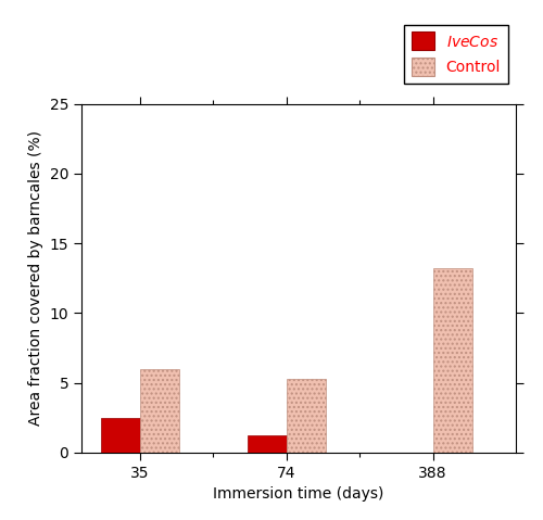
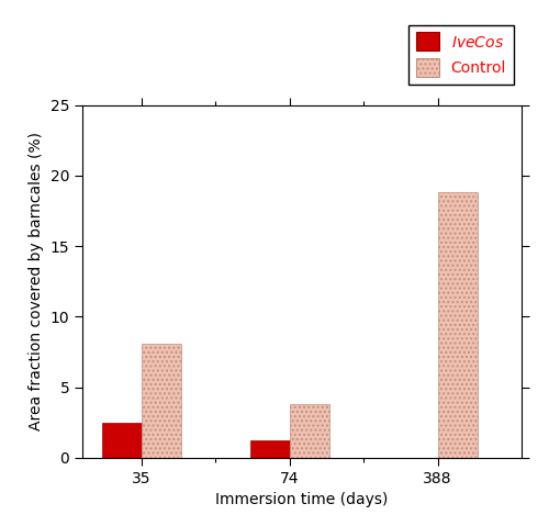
Control/35: 6.0 -> 8.1
Control/74: 5.3 -> 3.8
Control/388: 13.2 -> 18.8
